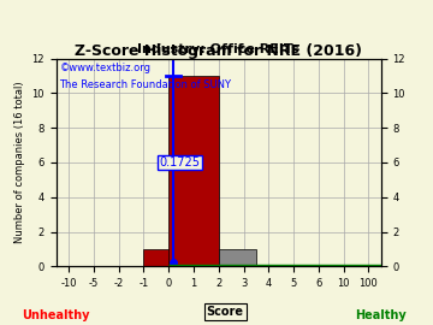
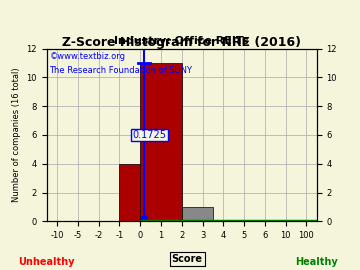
0: 1 -> 4
